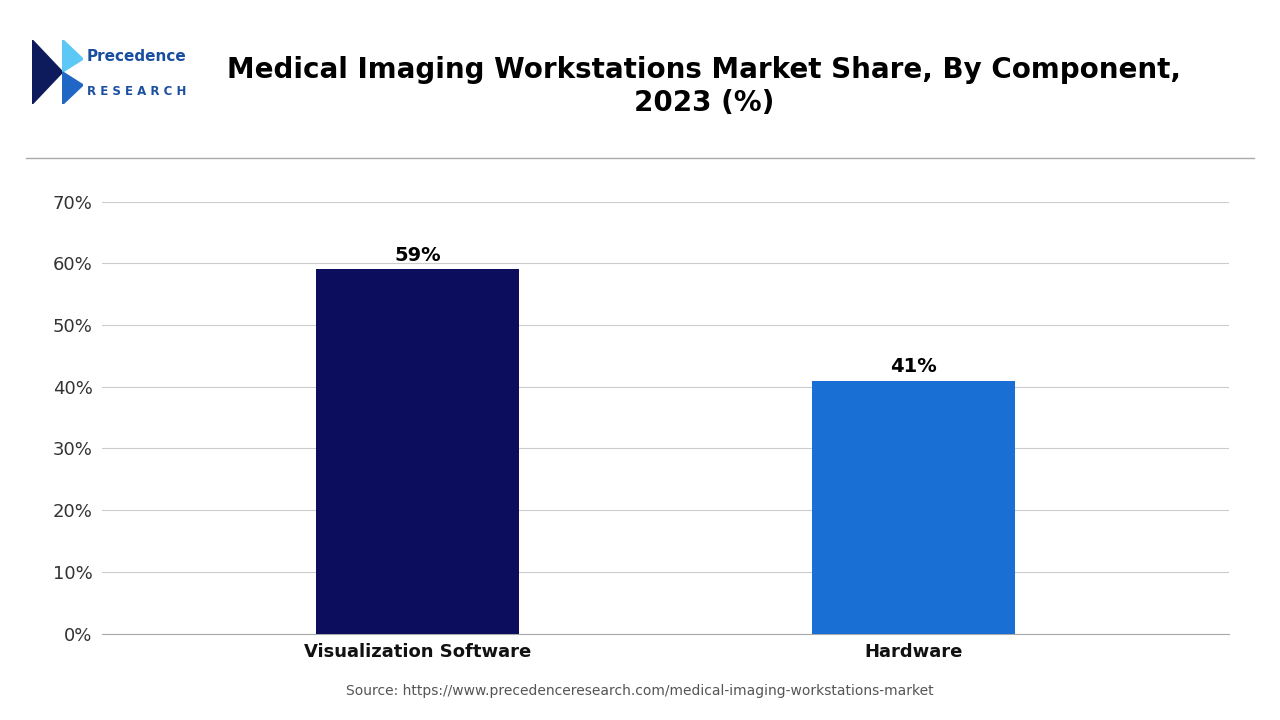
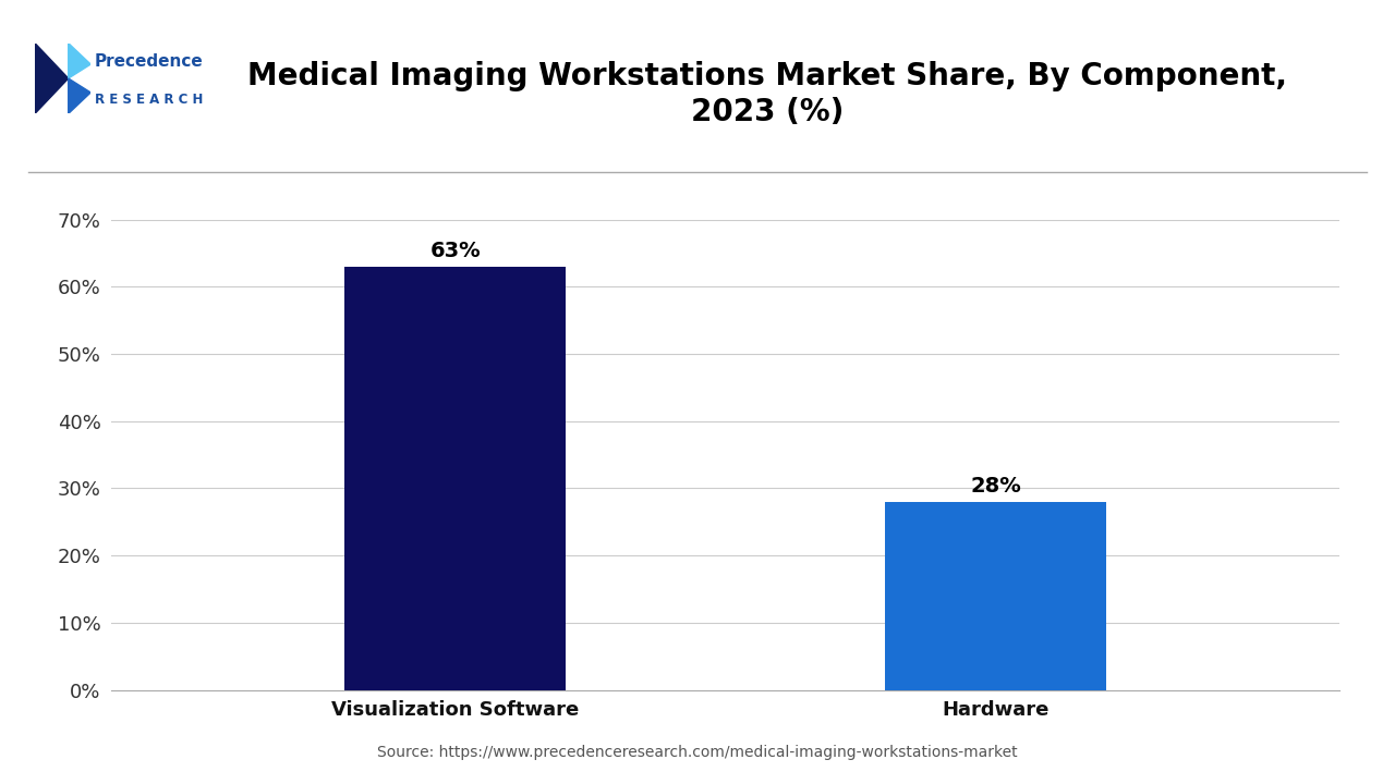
Visualization Software: 59% -> 63%
Hardware: 41% -> 28%
